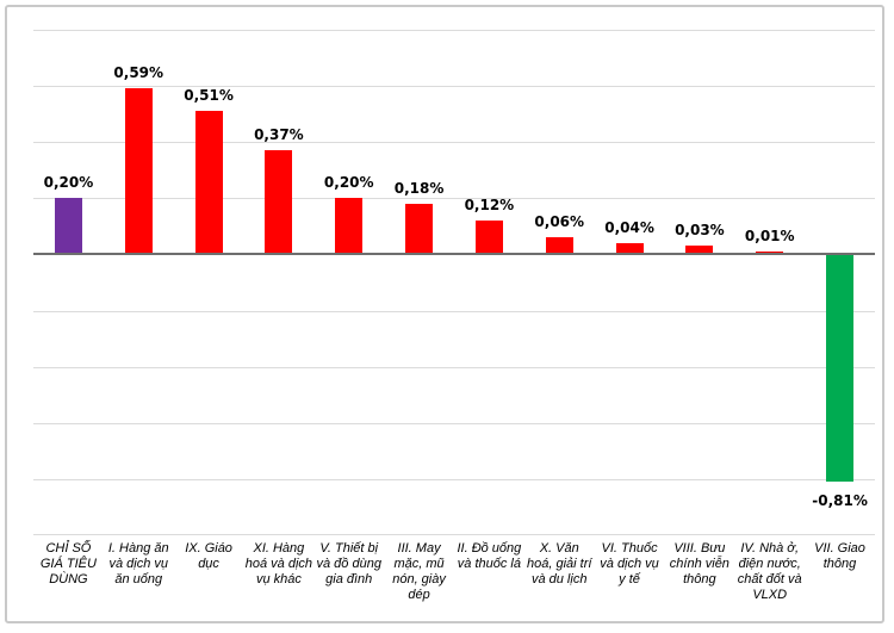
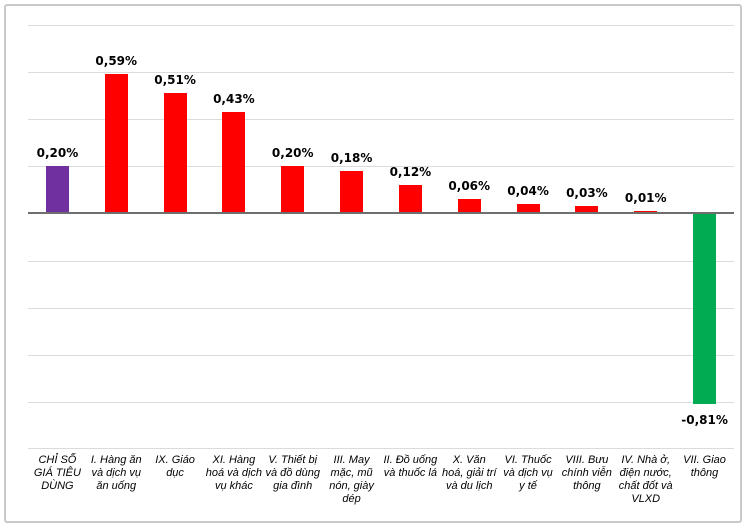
XI. Hàng hoá và dịch vụ khác: 0,37% -> 0,43%
